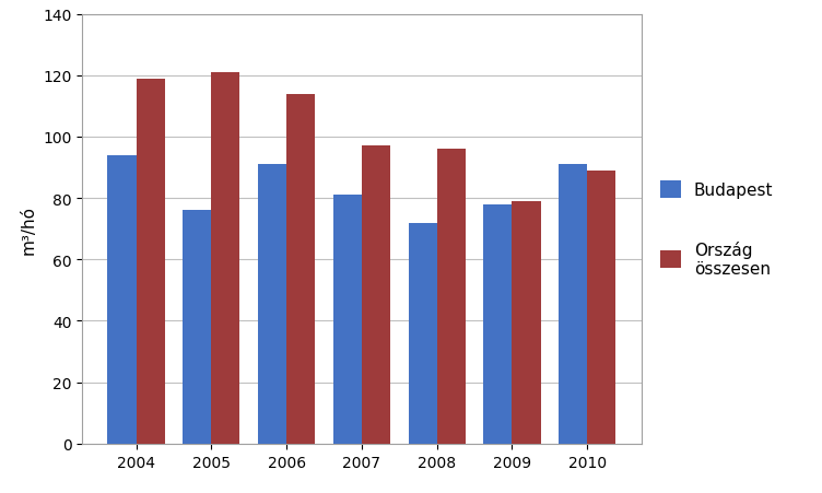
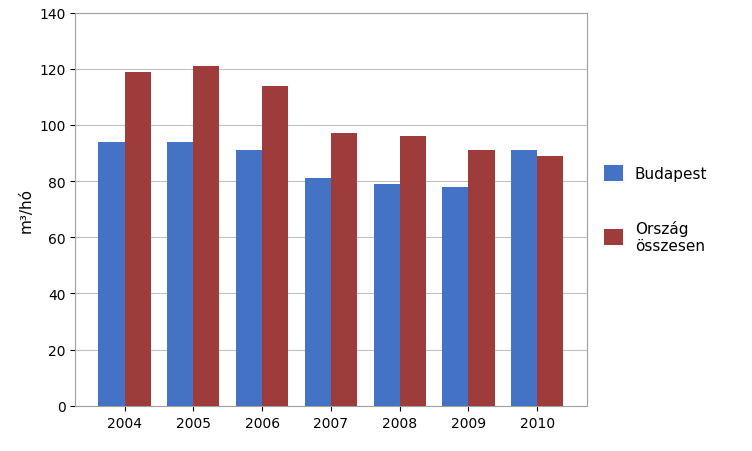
Budapest/2005: 76 -> 94
Budapest/2008: 72 -> 79
Ország összesen/2009: 79 -> 91
